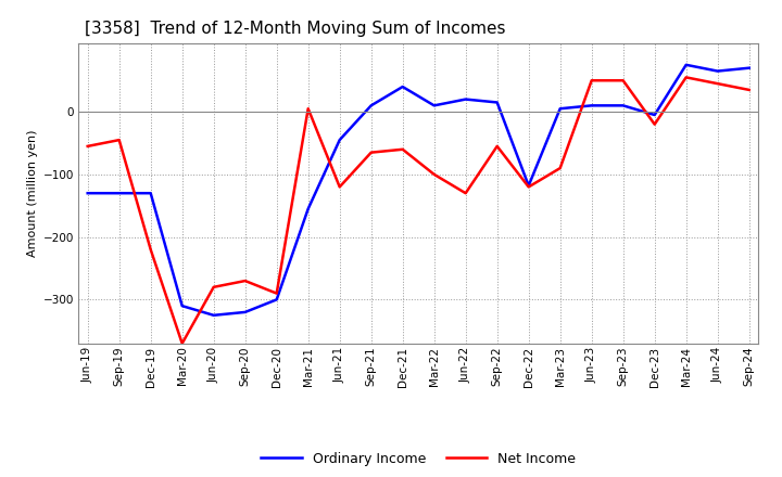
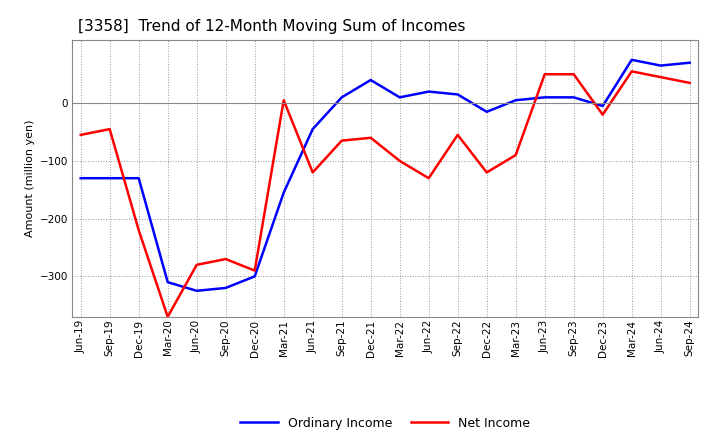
Ordinary Income/Dec-22: -118 -> -15
